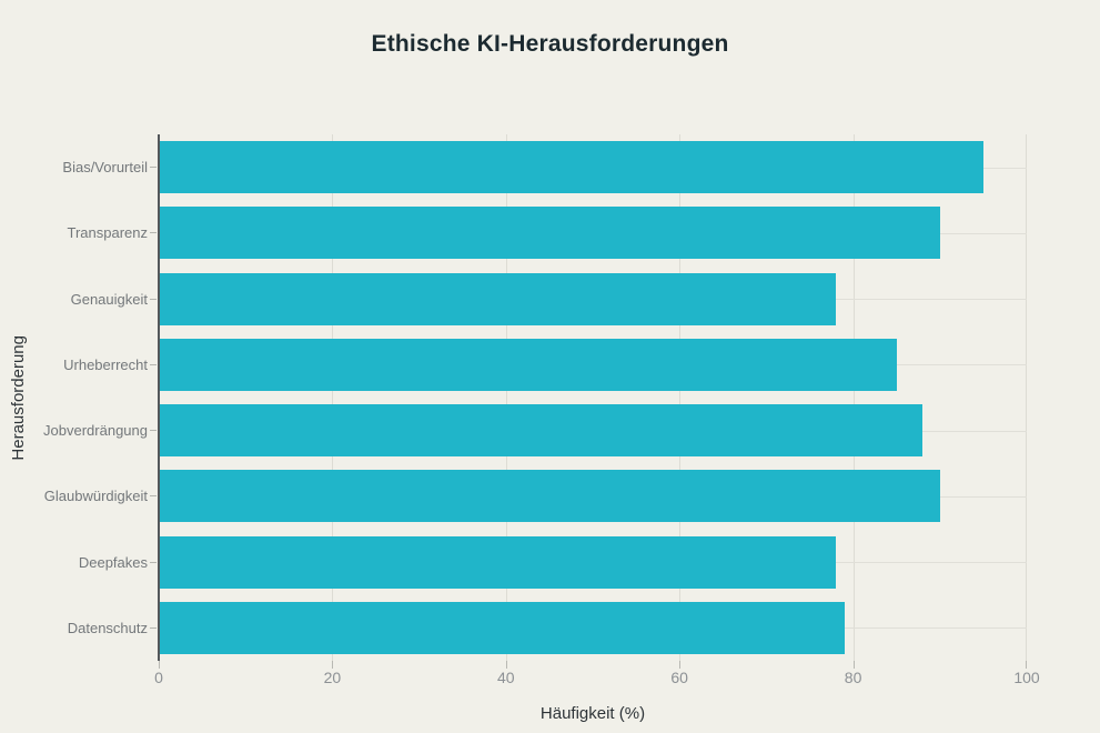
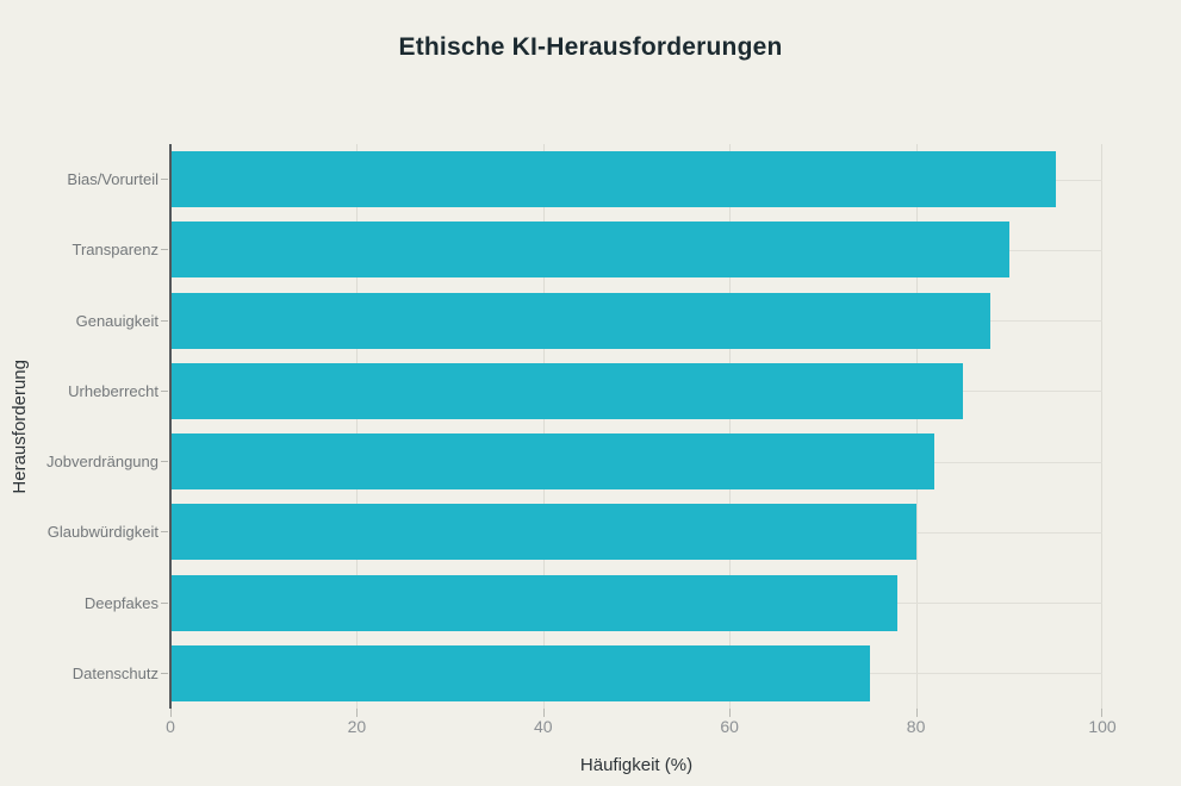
Genauigkeit: 78 -> 88
Jobverdrängung: 88 -> 82
Glaubwürdigkeit: 90 -> 80
Datenschutz: 79 -> 75
